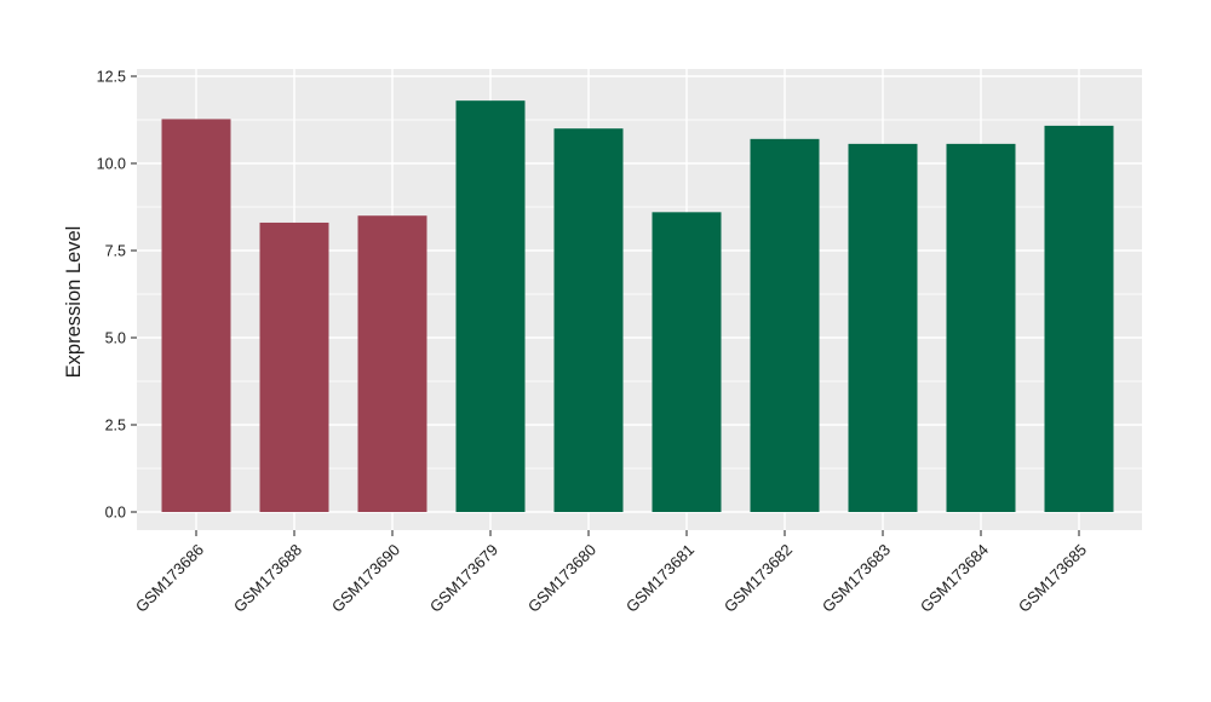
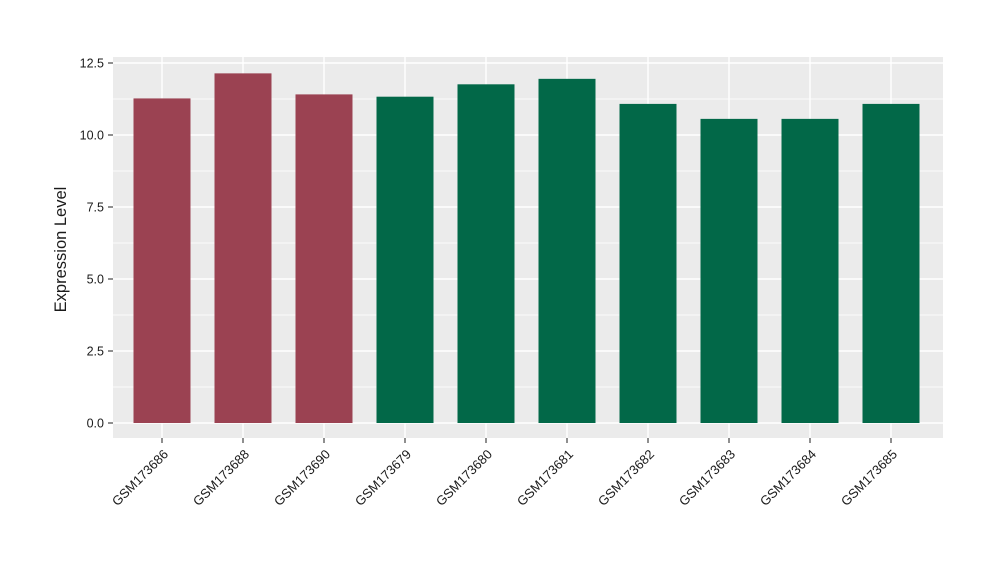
GSM173688: 8.3 -> 12.1
GSM173690: 8.5 -> 11.4
GSM173679: 11.8 -> 11.3
GSM173680: 11.0 -> 11.8
GSM173681: 8.6 -> 11.9
GSM173682: 10.7 -> 11.1
